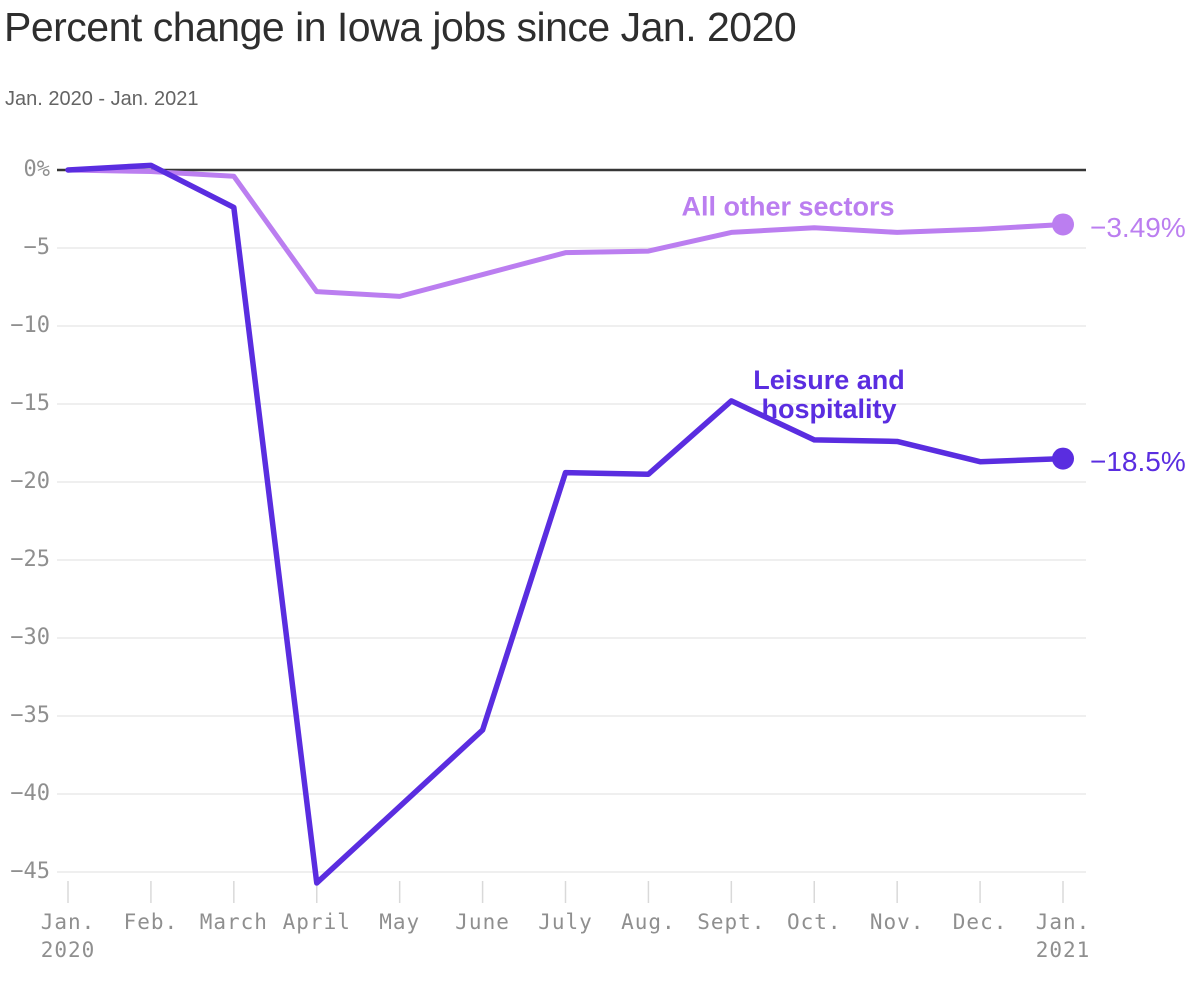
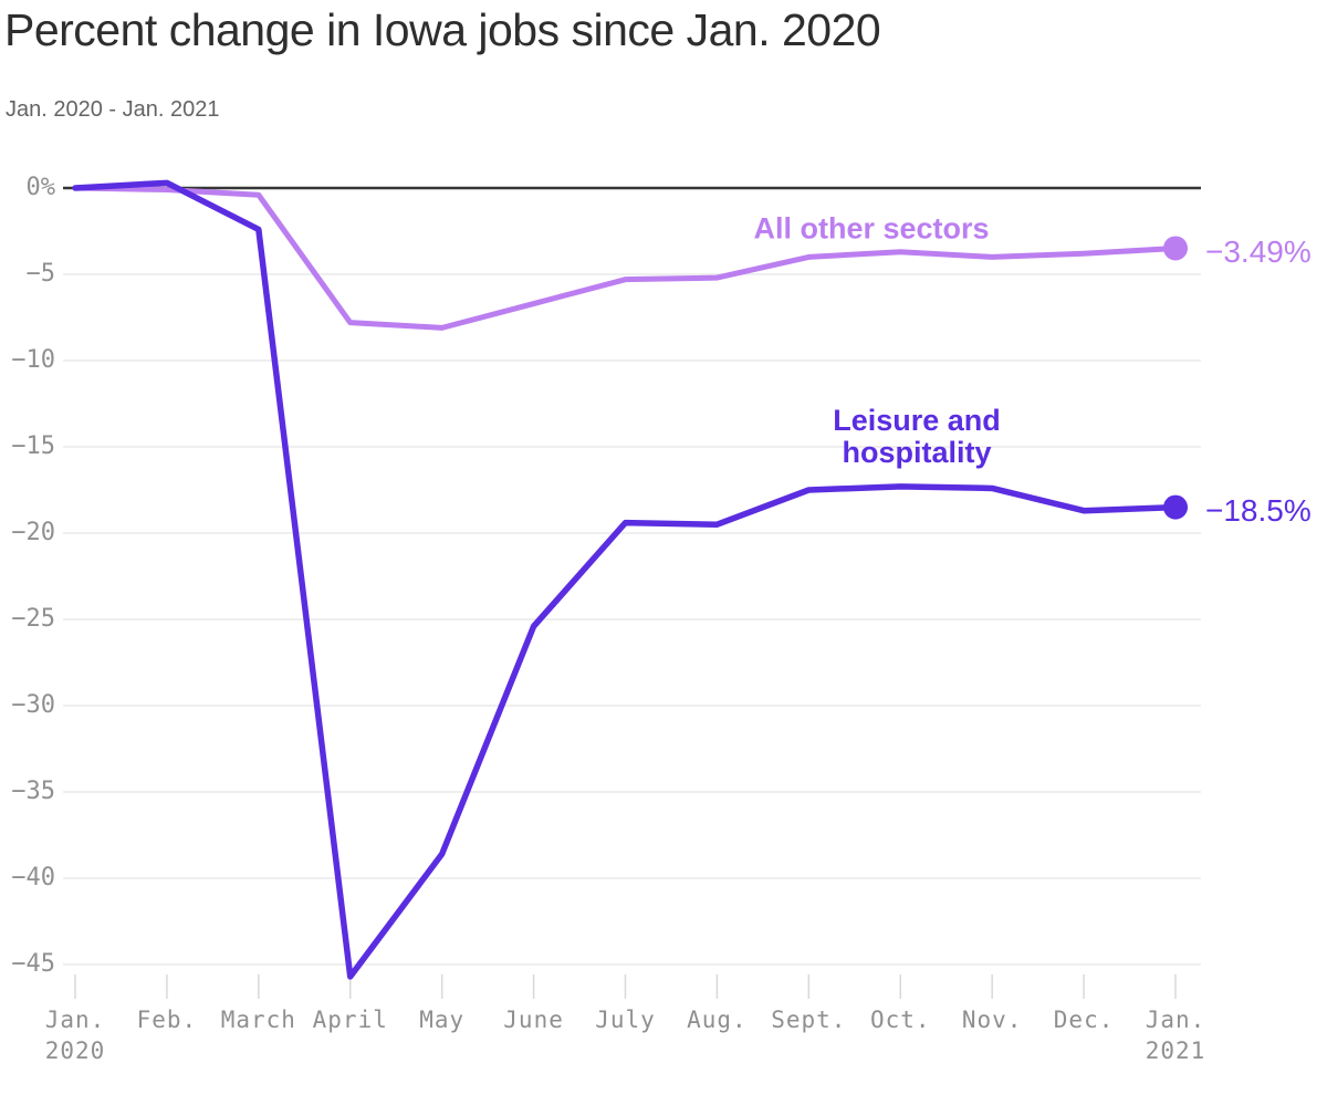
Leisure and hospitality/May: -40.8% -> -38.6%
Leisure and hospitality/June: -35.9% -> -25.4%
Leisure and hospitality/Sept.: -14.8% -> -17.5%
